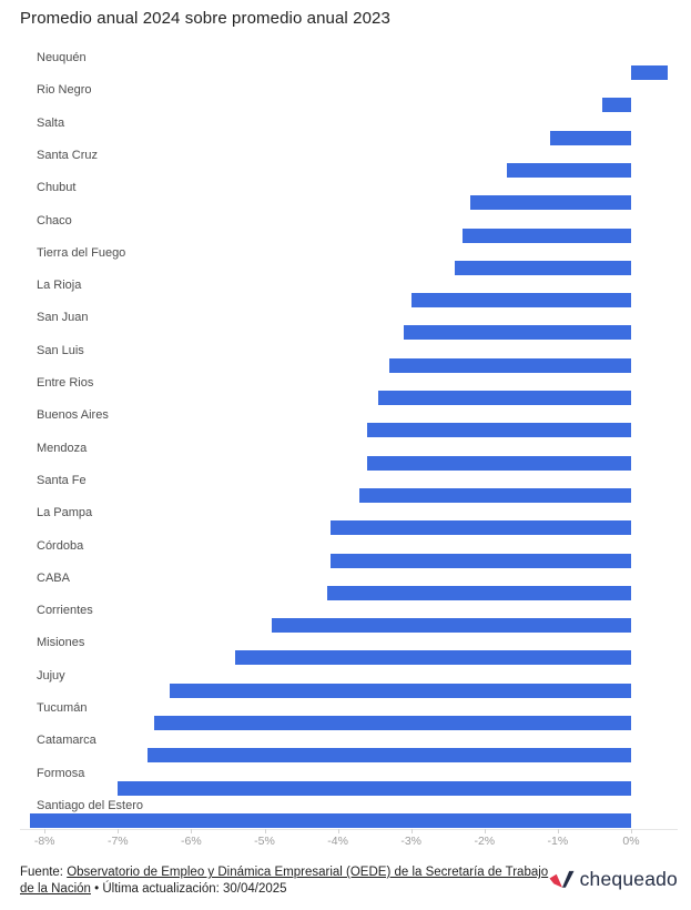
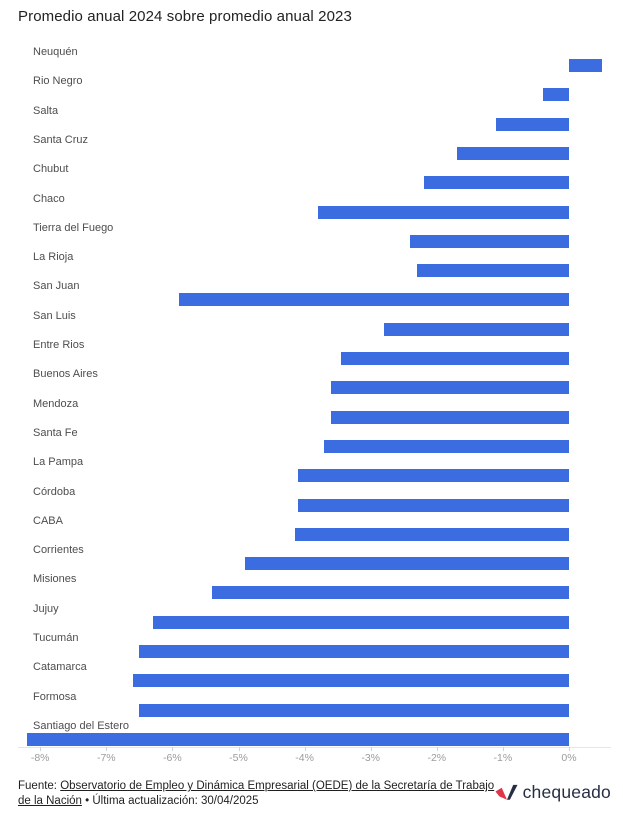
Chaco: -2.3% -> -3.8%
La Rioja: -3.0% -> -2.3%
San Juan: -3.1% -> -5.9%
San Luis: -3.3% -> -2.8%
Formosa: -7.0% -> -6.5%
